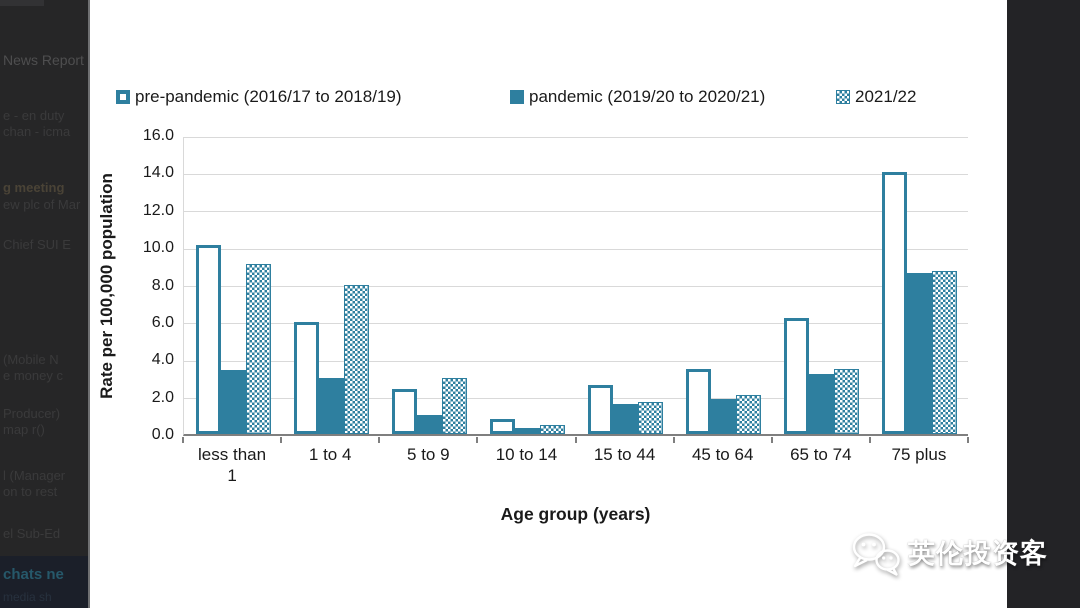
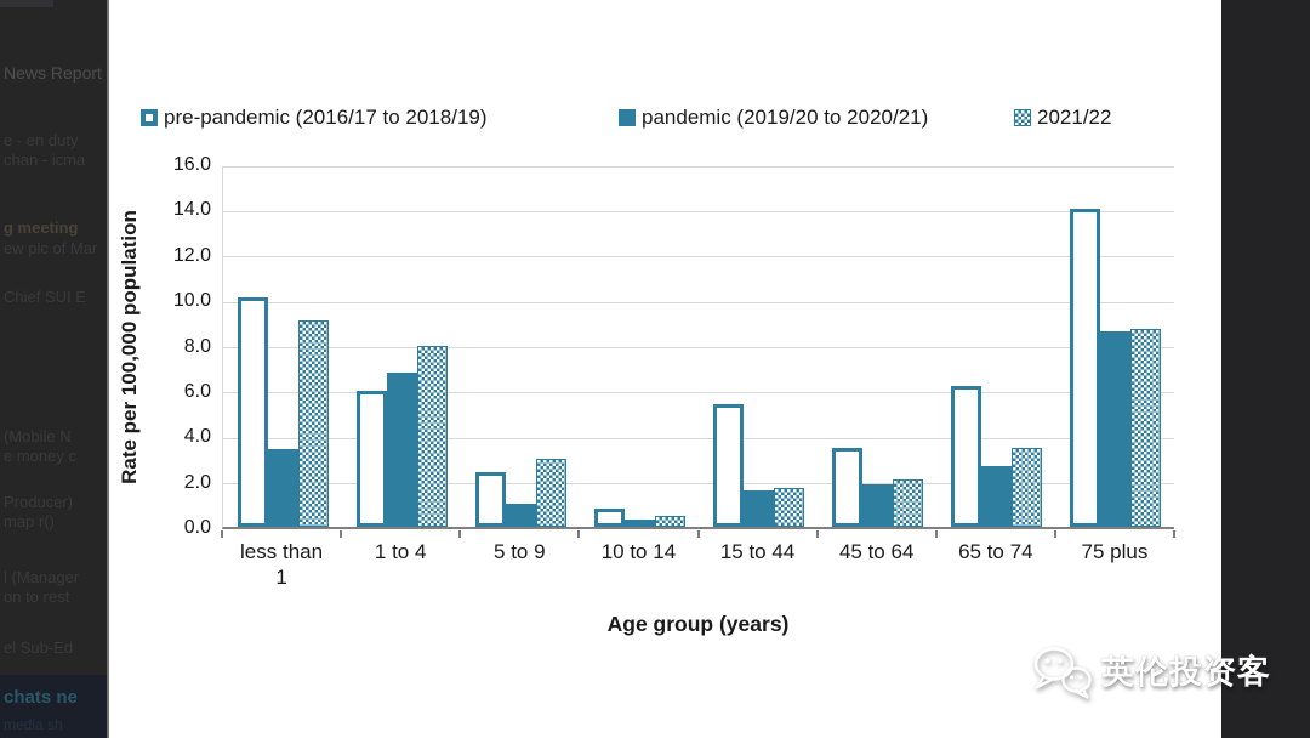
pandemic (2019/20 to 2020/21)/1 to 4: 3.0 -> 6.8
pre-pandemic (2016/17 to 2018/19)/15 to 44: 2.6 -> 5.4
pandemic (2019/20 to 2020/21)/65 to 74: 3.2 -> 2.7
